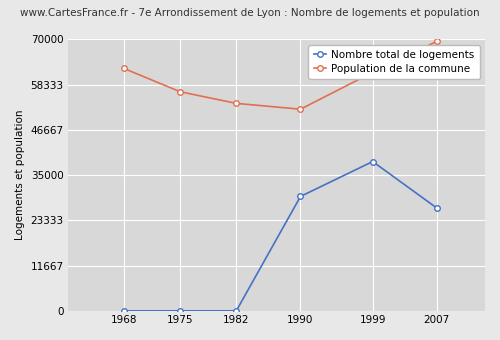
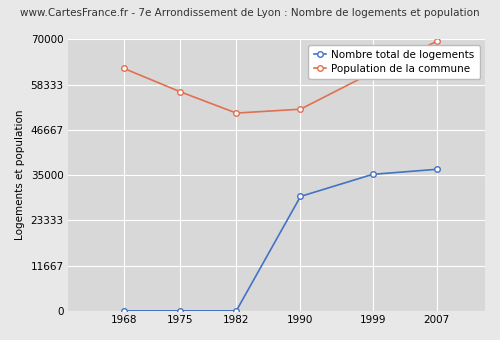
Population de la commune/1982: 53500 -> 51000
Nombre total de logements/1999: 38500 -> 35200
Nombre total de logements/2007: 26500 -> 36500
